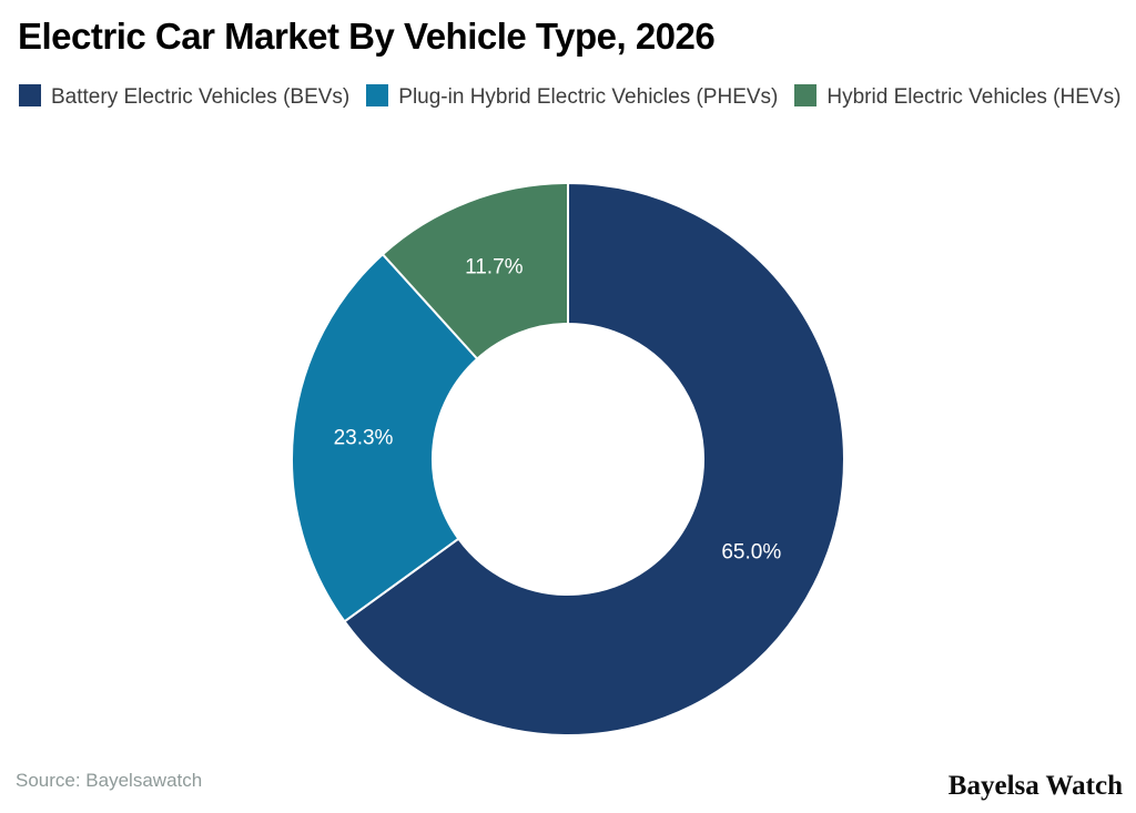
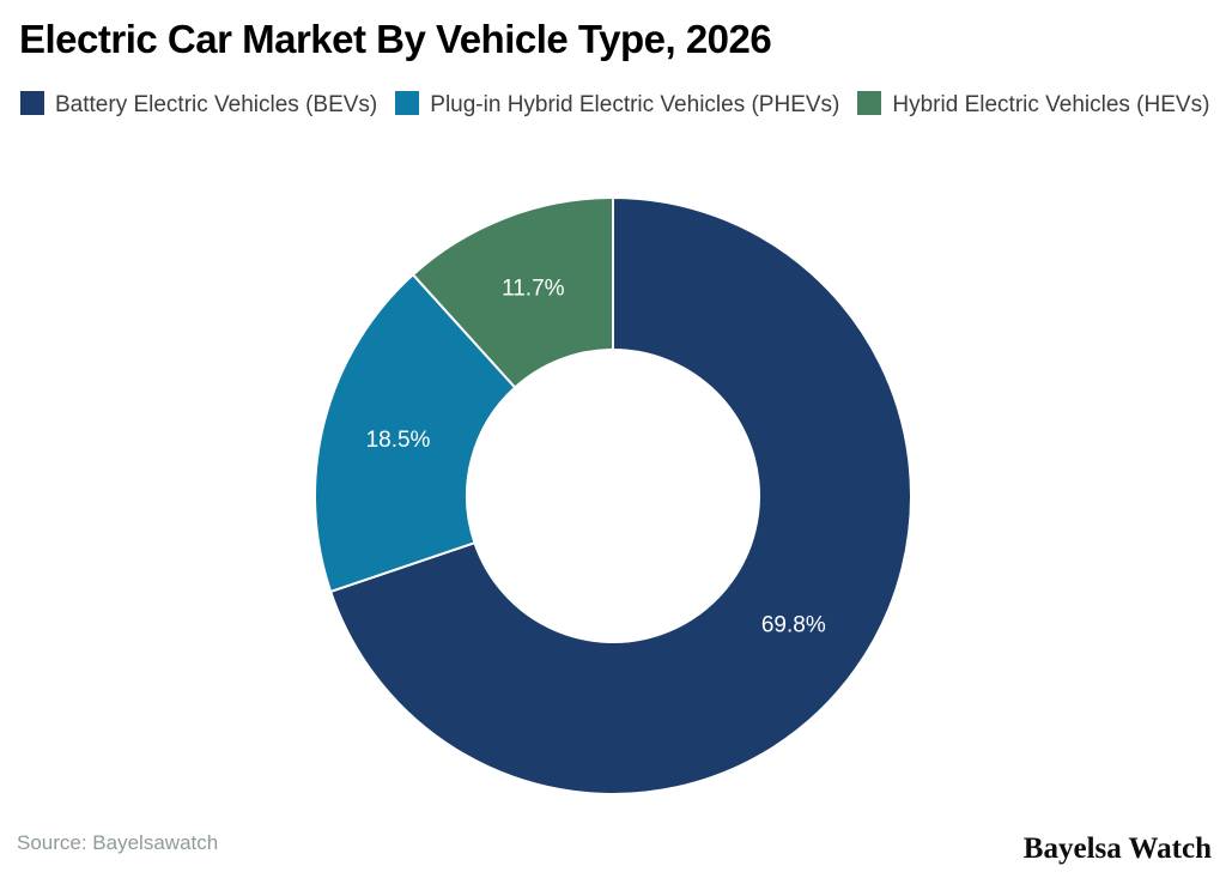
Battery Electric Vehicles (BEVs): 65.0% -> 69.8%
Plug-in Hybrid Electric Vehicles (PHEVs): 23.3% -> 18.5%
